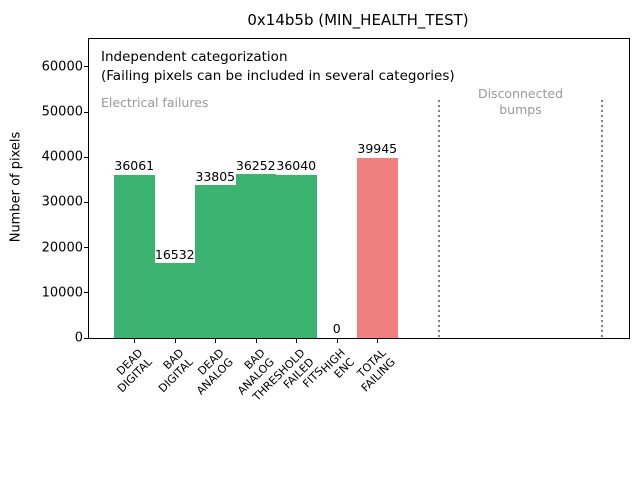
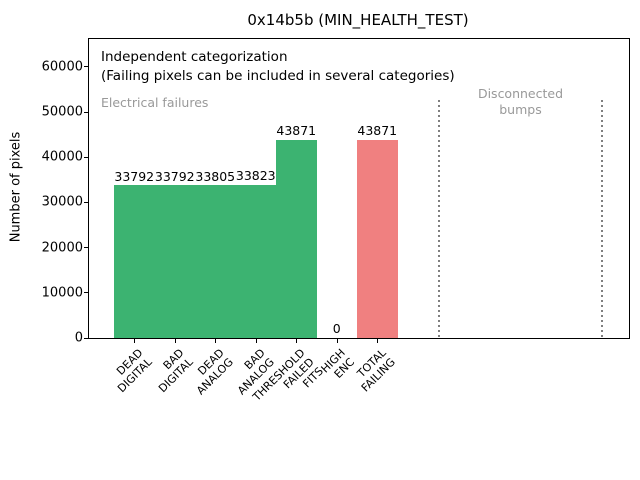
DEAD DIGITAL: 36061 -> 33792
BAD DIGITAL: 16532 -> 33792
BAD ANALOG: 36252 -> 33823
THRESHOLD FAILED FITS: 36040 -> 43871
TOTAL FAILING: 39945 -> 43871
